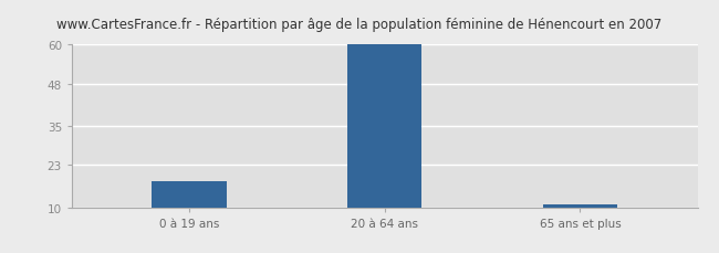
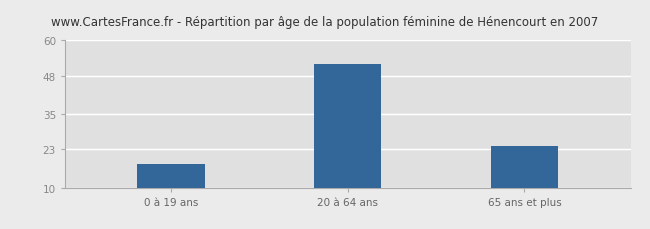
20 à 64 ans: 60 -> 52
65 ans et plus: 11 -> 24
